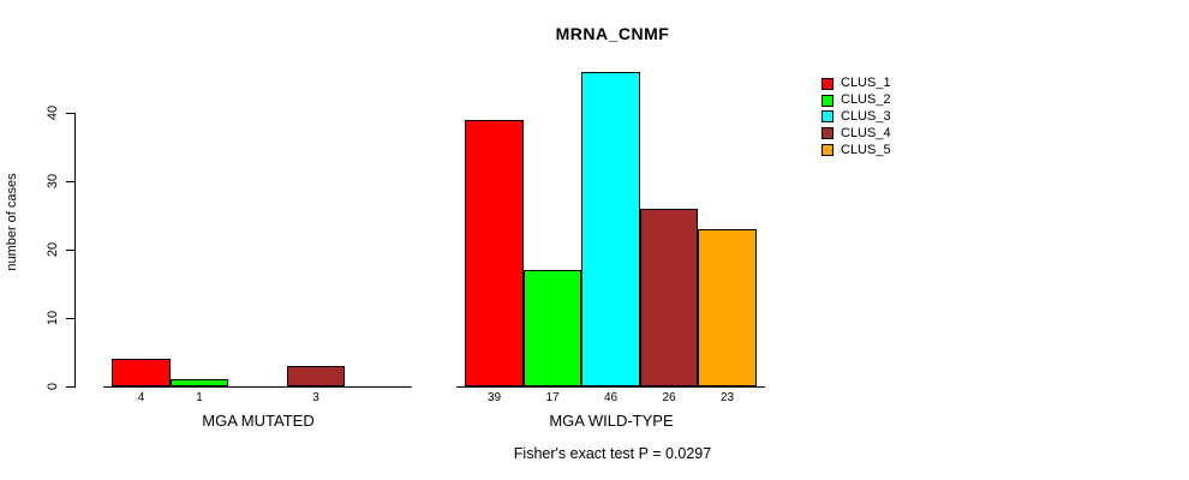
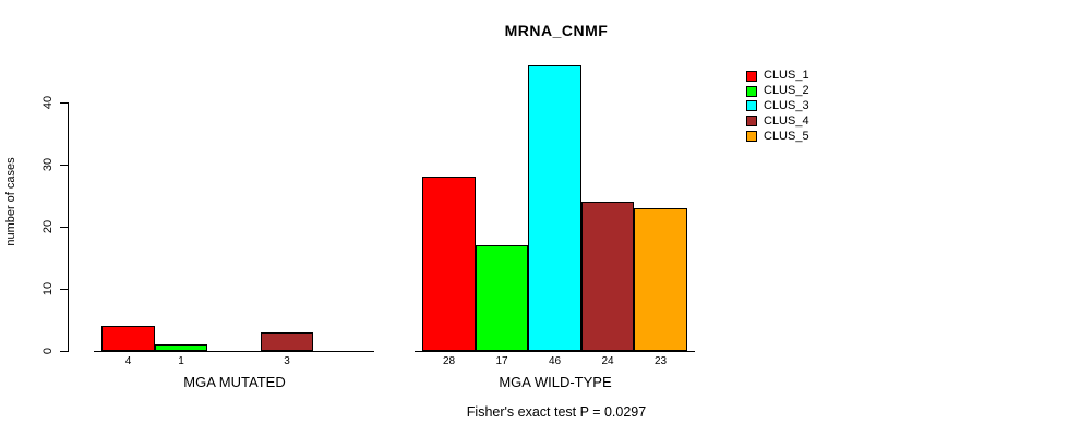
CLUS_1/MGA WILD-TYPE: 39 -> 28
CLUS_4/MGA WILD-TYPE: 26 -> 24
